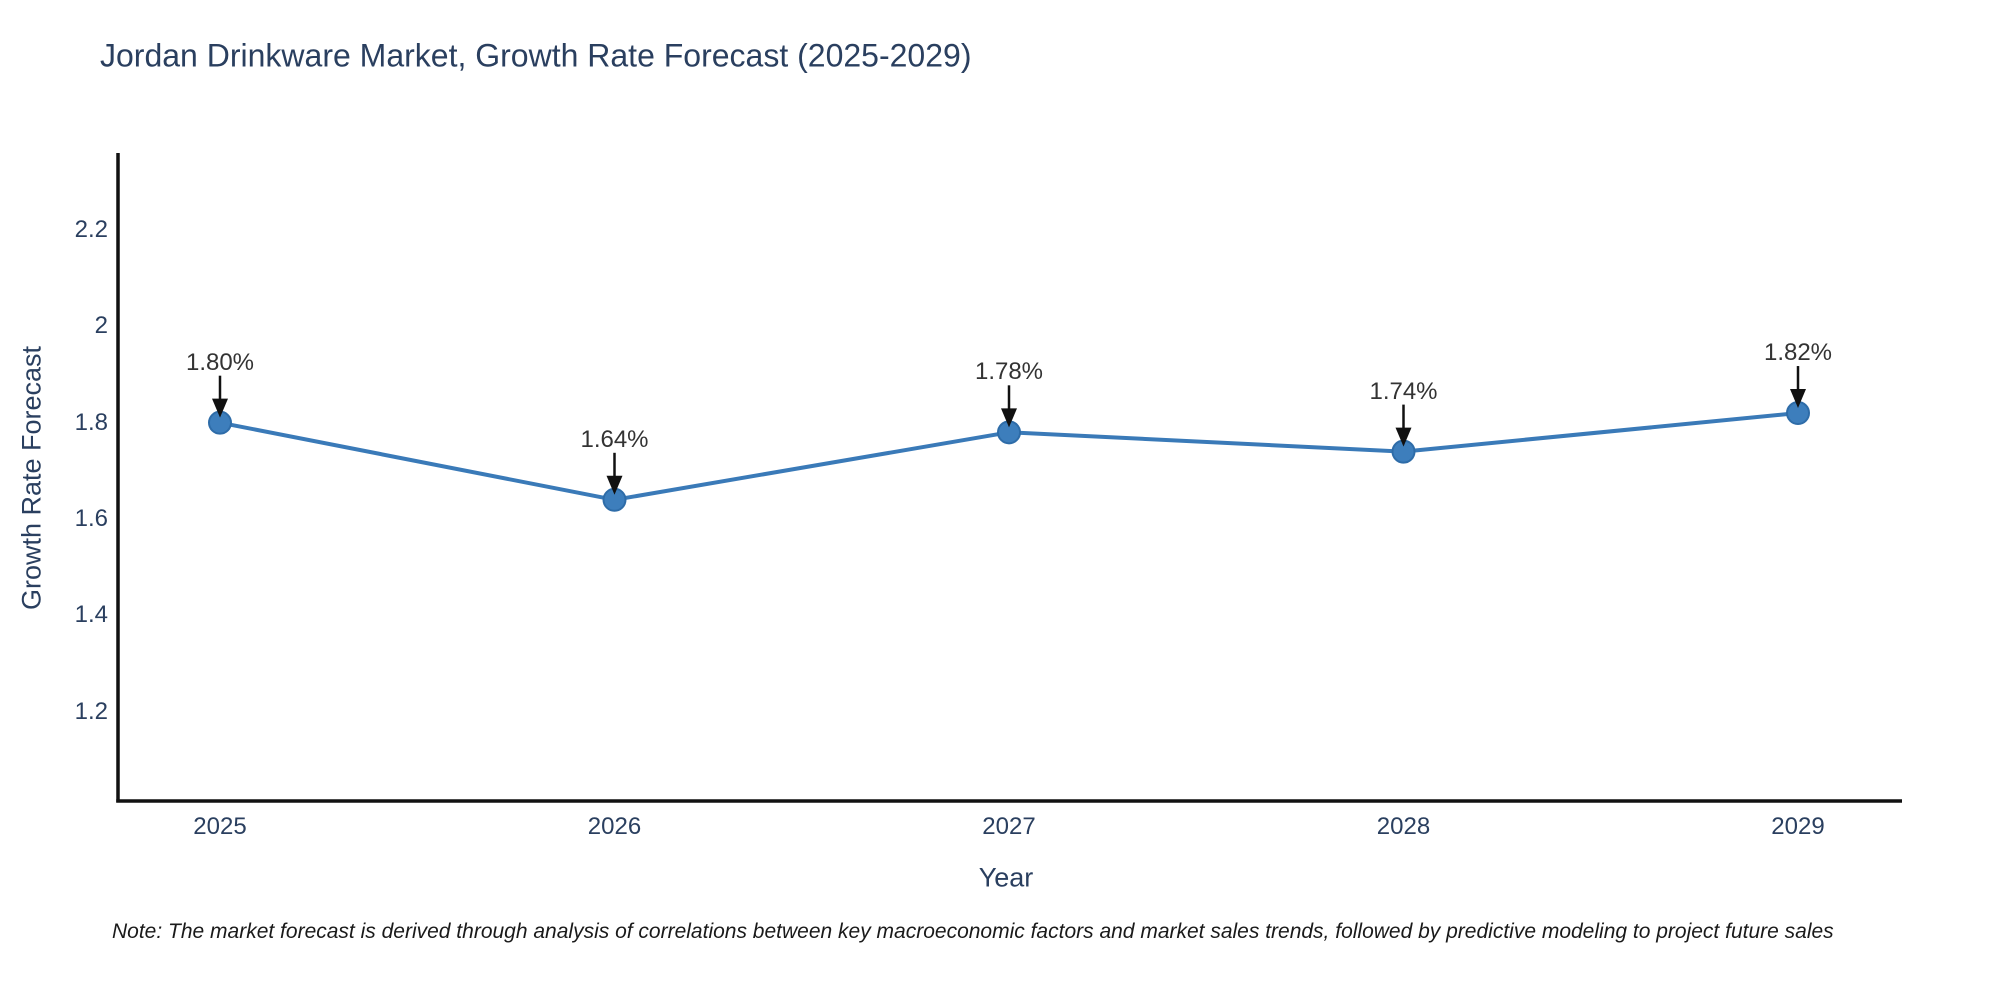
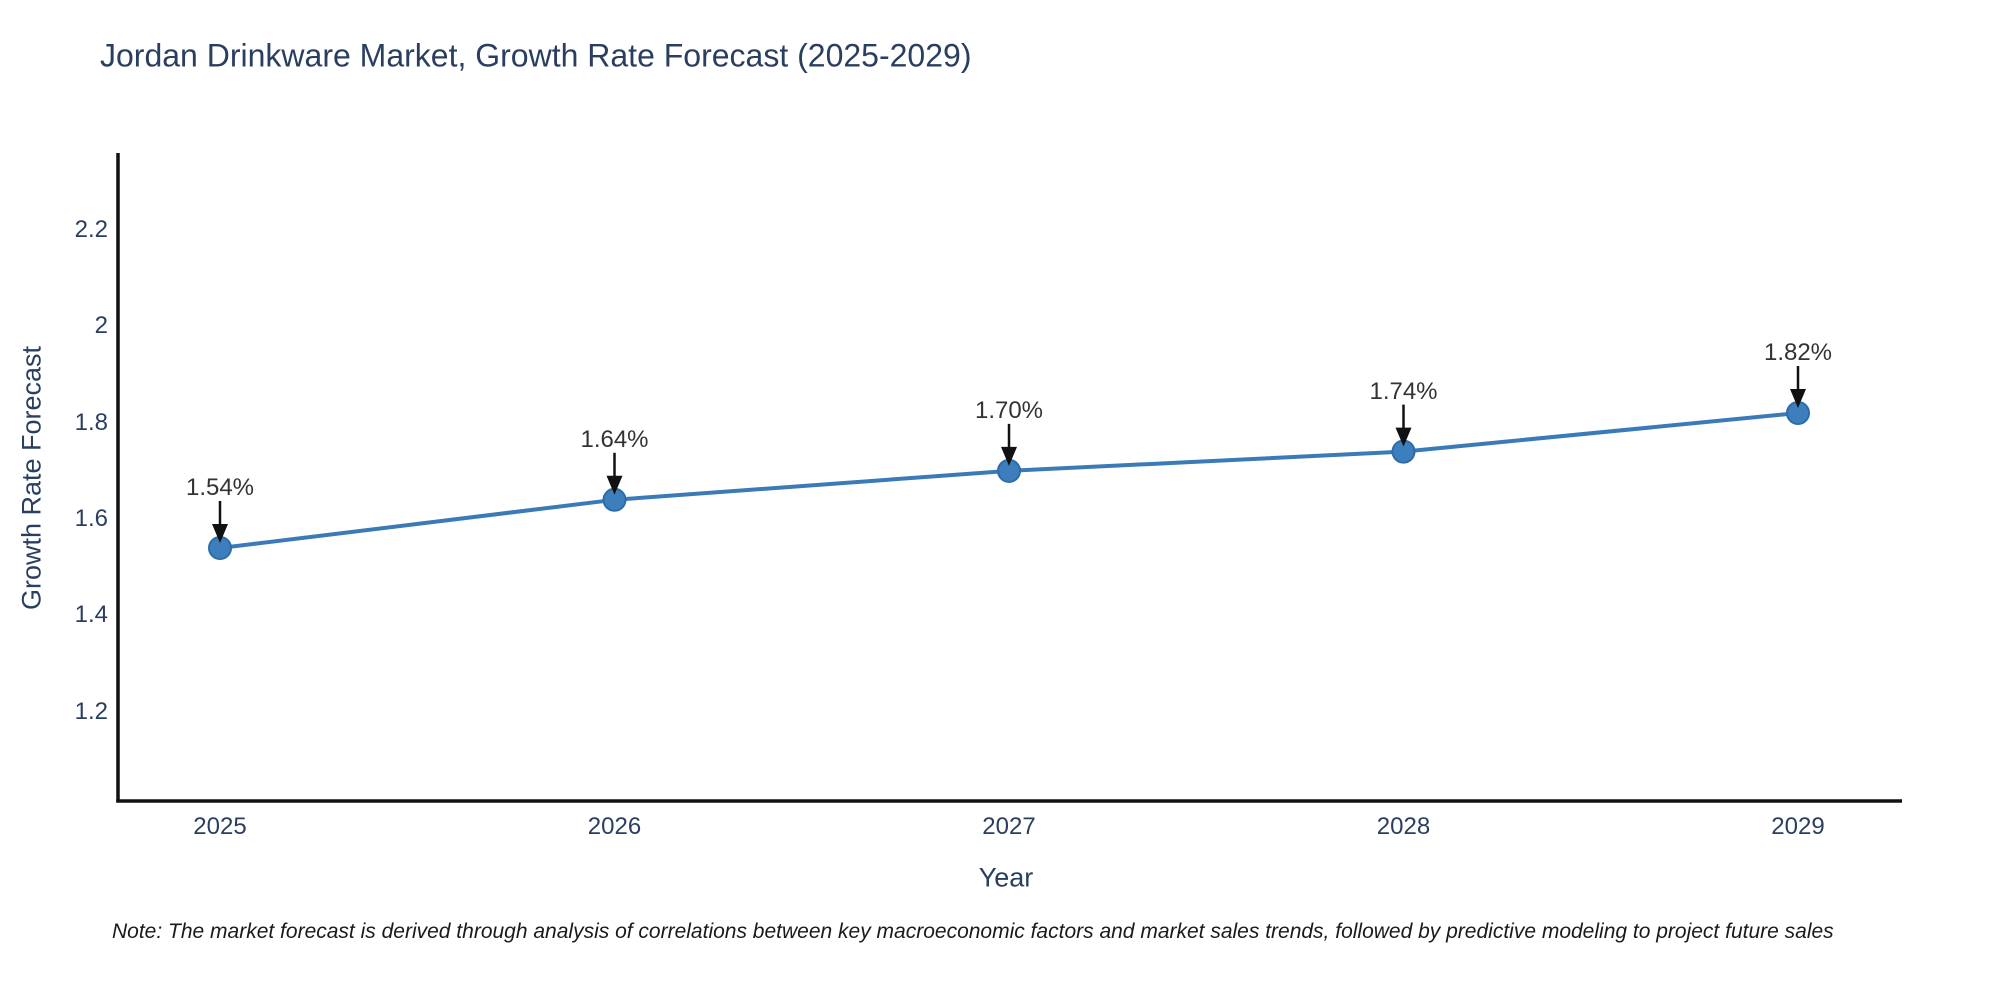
2025: 1.80% -> 1.54%
2027: 1.78% -> 1.70%
